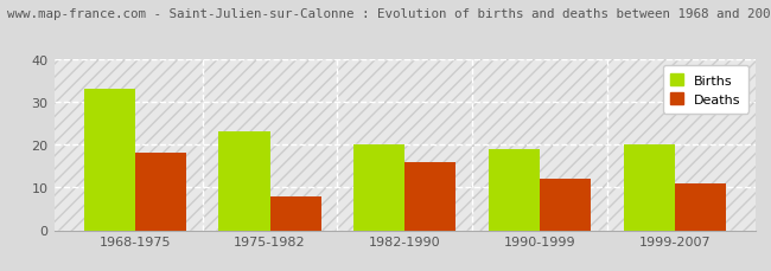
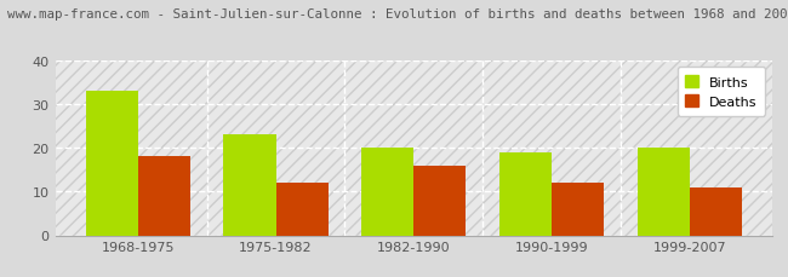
Deaths/1975-1982: 8 -> 12
